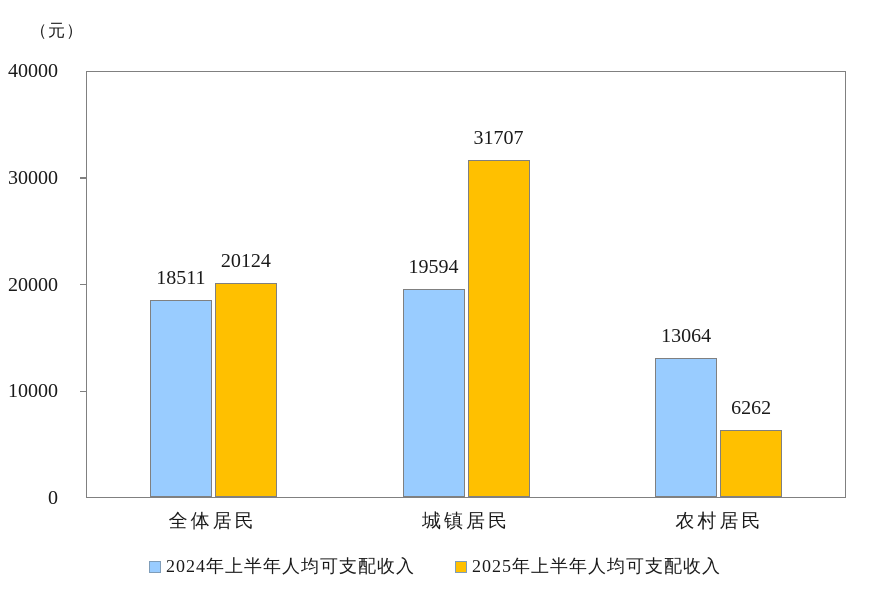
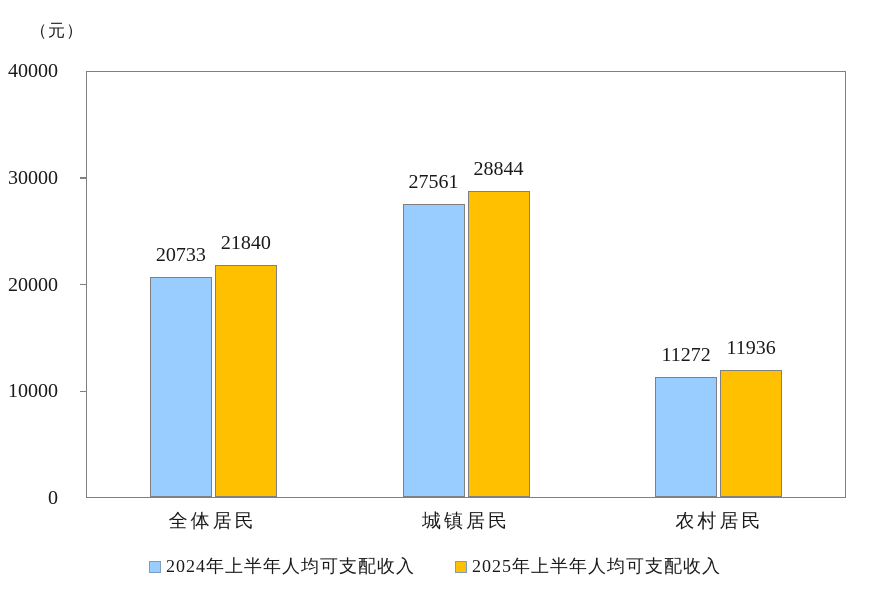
2024年上半年人均可支配收入/全体居民: 18511 -> 20733
2025年上半年人均可支配收入/全体居民: 20124 -> 21840
2024年上半年人均可支配收入/城镇居民: 19594 -> 27561
2025年上半年人均可支配收入/城镇居民: 31707 -> 28844
2024年上半年人均可支配收入/农村居民: 13064 -> 11272
2025年上半年人均可支配收入/农村居民: 6262 -> 11936
